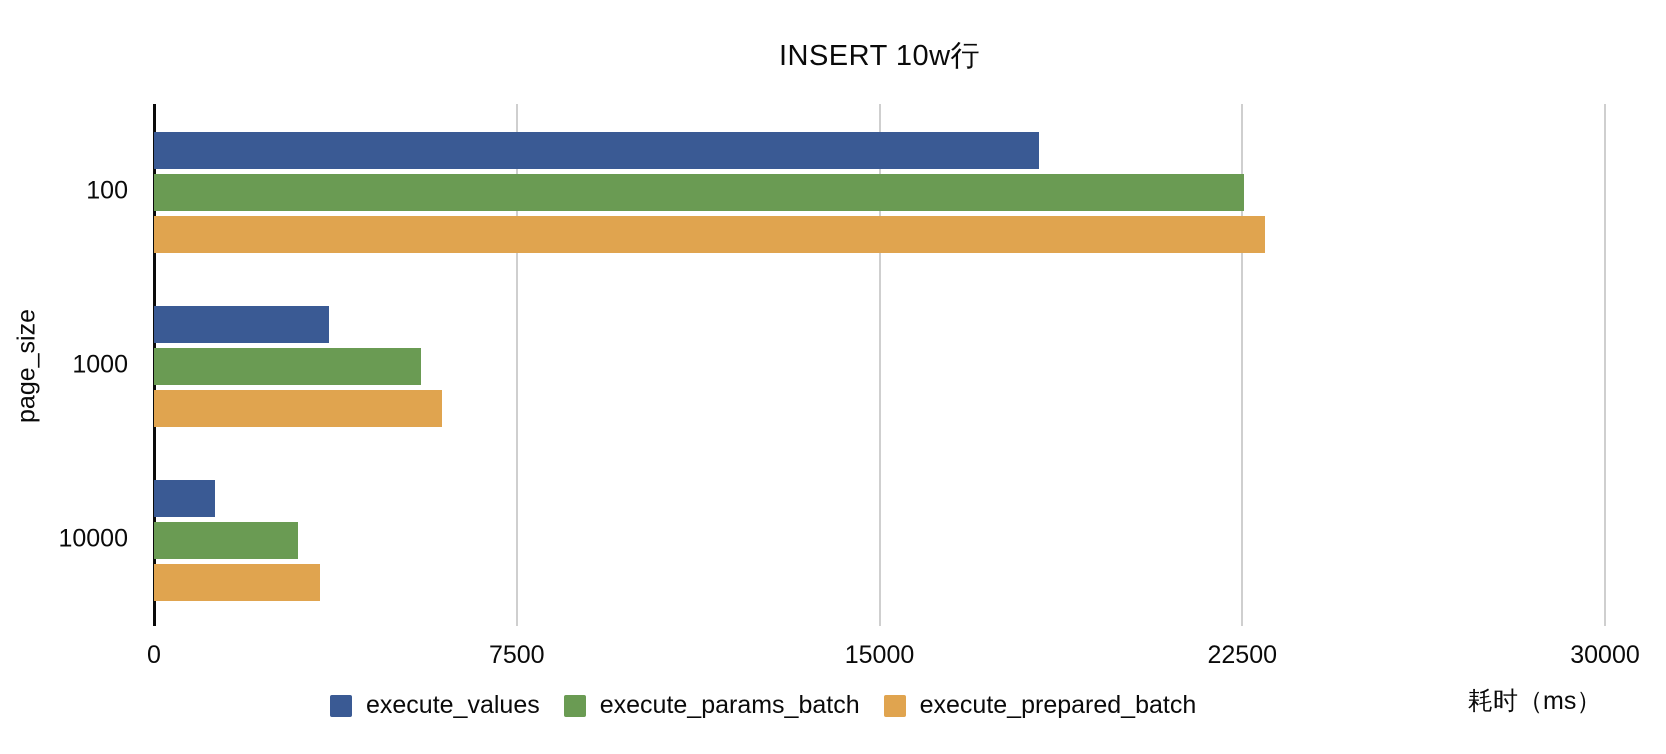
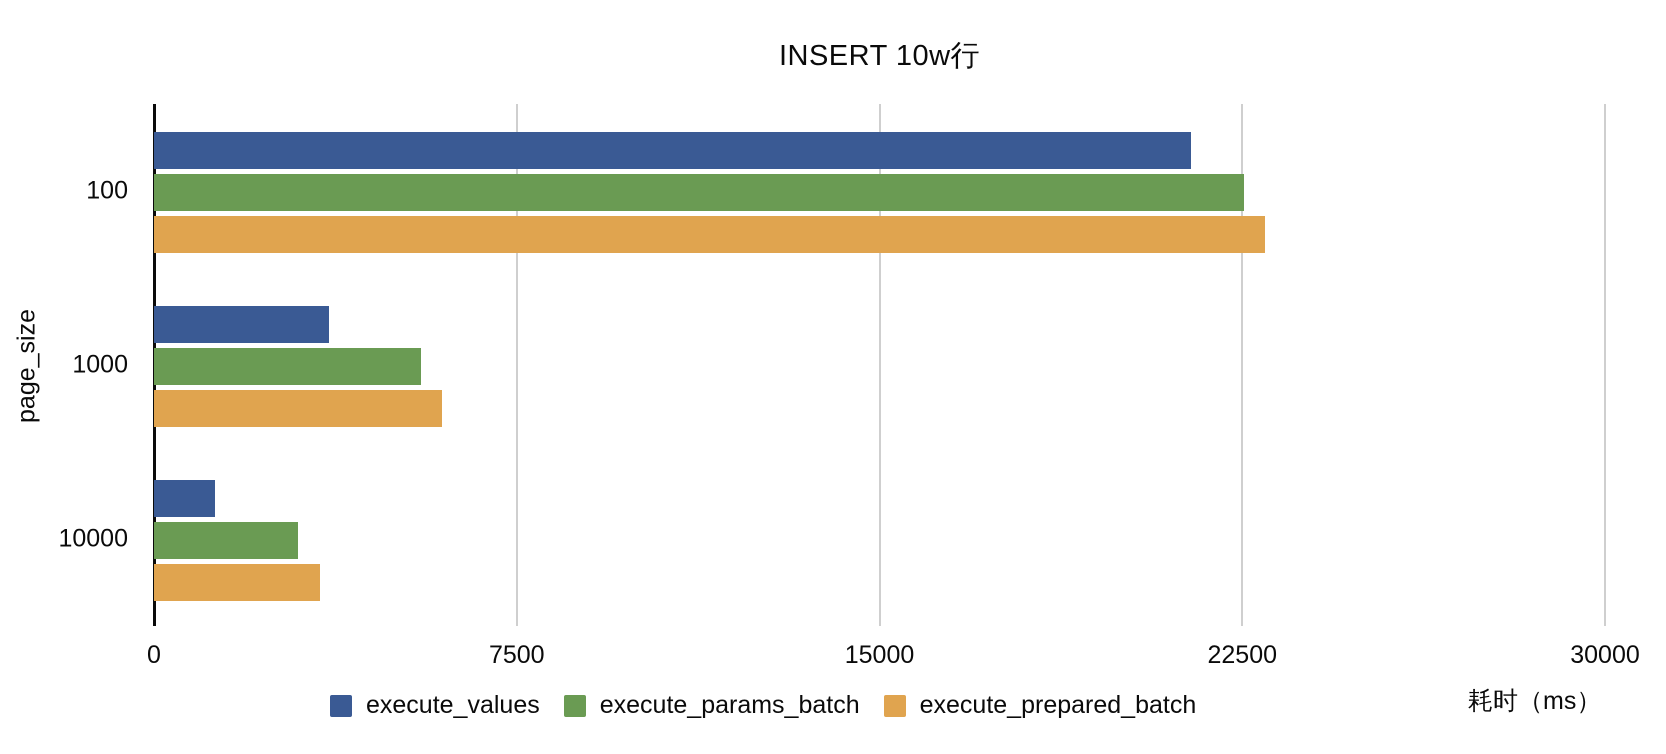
execute_values/100: 18300 -> 21400
